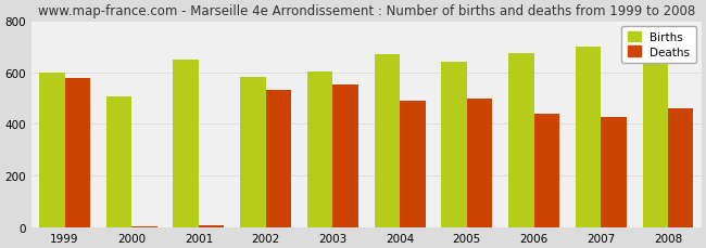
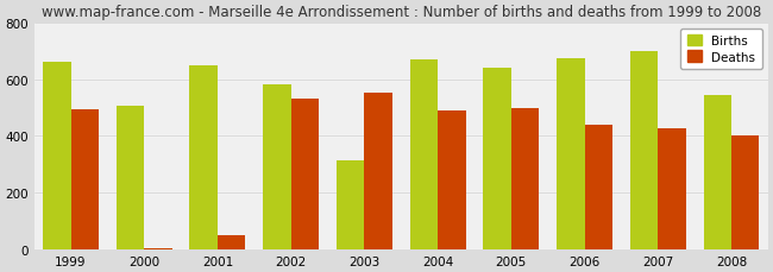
Births/1999: 600 -> 660
Deaths/1999: 578 -> 495
Deaths/2001: 8 -> 50
Births/2003: 603 -> 315
Births/2008: 640 -> 545
Deaths/2008: 460 -> 400
